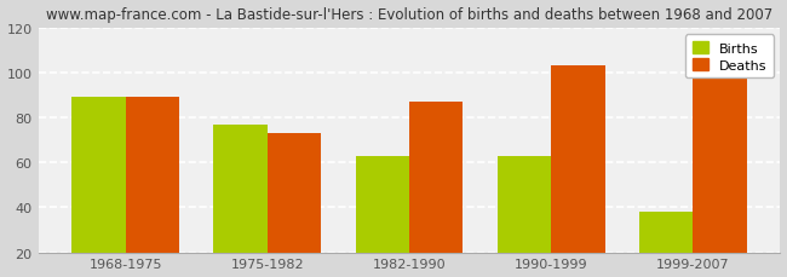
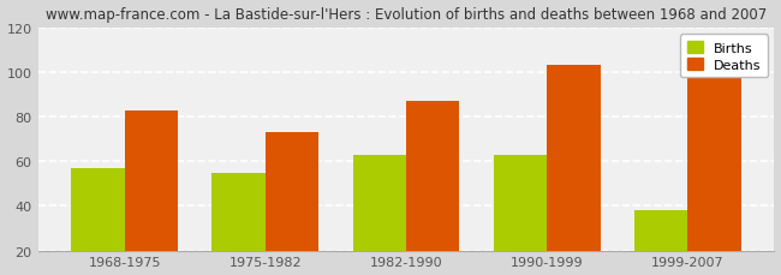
Births/1968-1975: 89 -> 57
Deaths/1968-1975: 89 -> 83
Births/1975-1982: 77 -> 55
